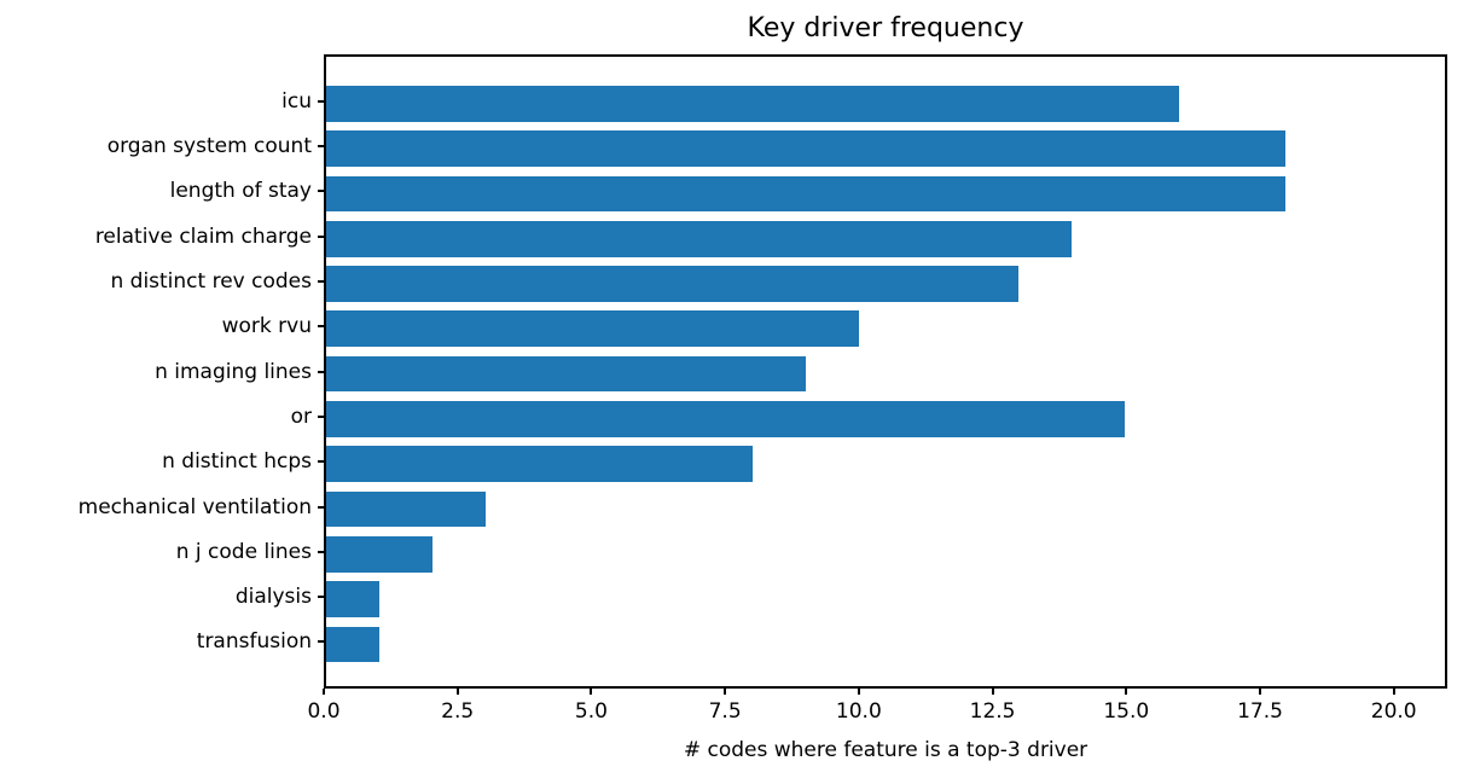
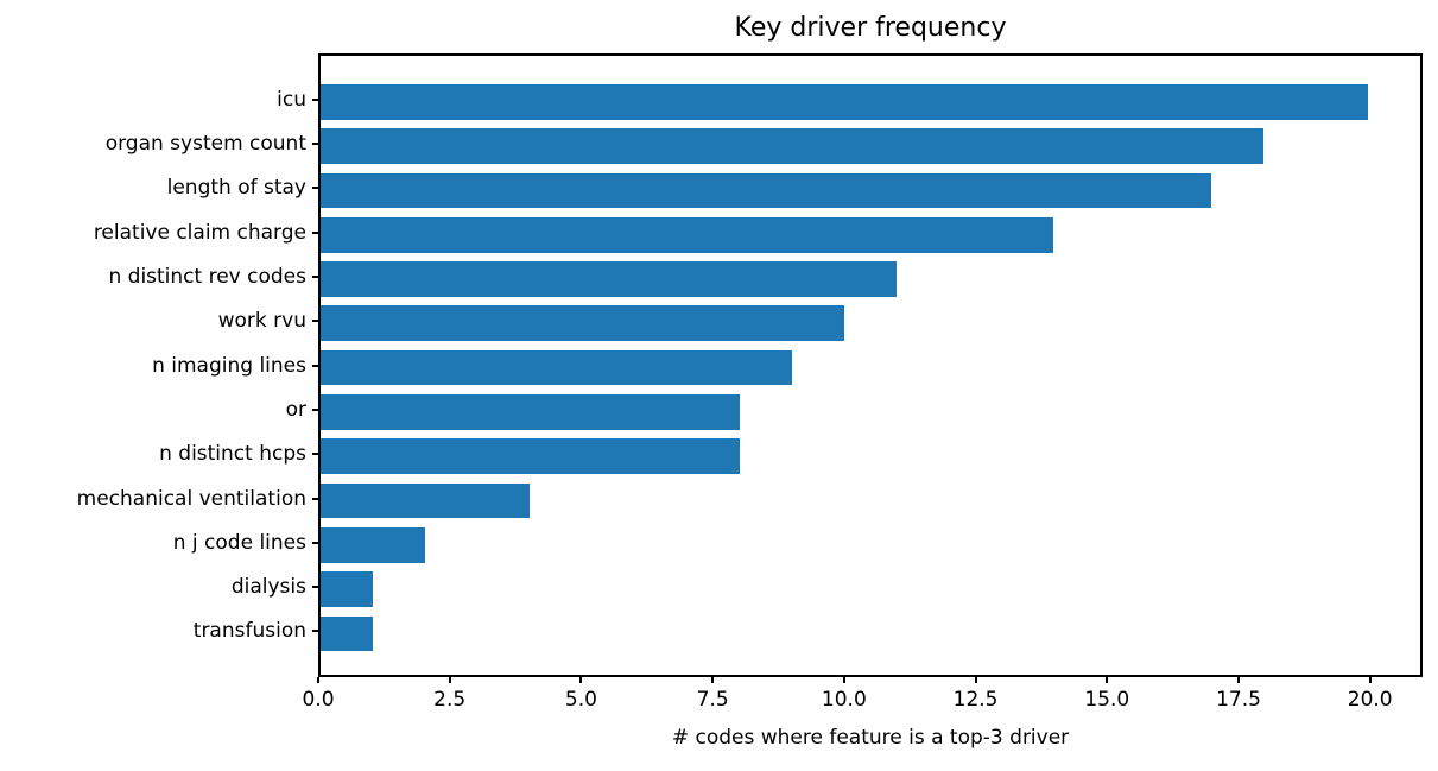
icu: 16 -> 20
length of stay: 18 -> 17
n distinct rev codes: 13 -> 11
or: 15 -> 8
mechanical ventilation: 3 -> 4
